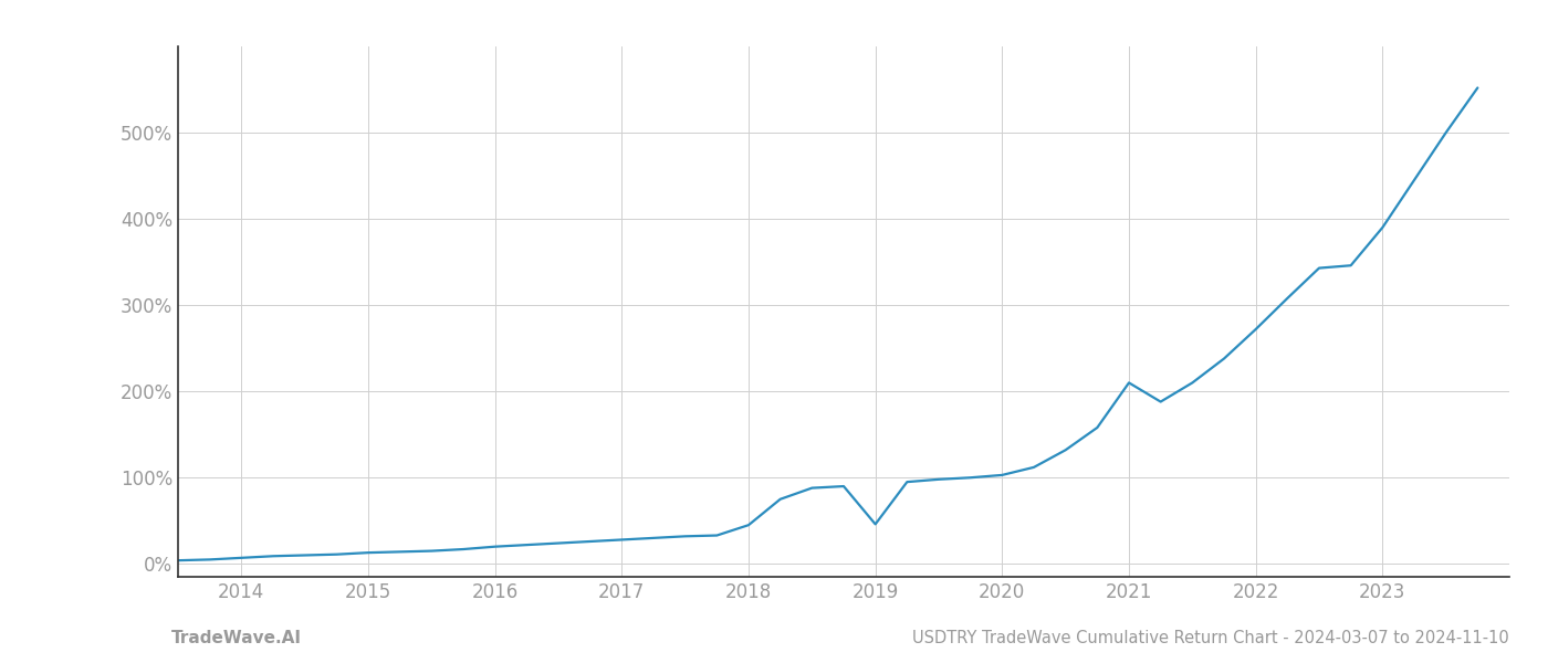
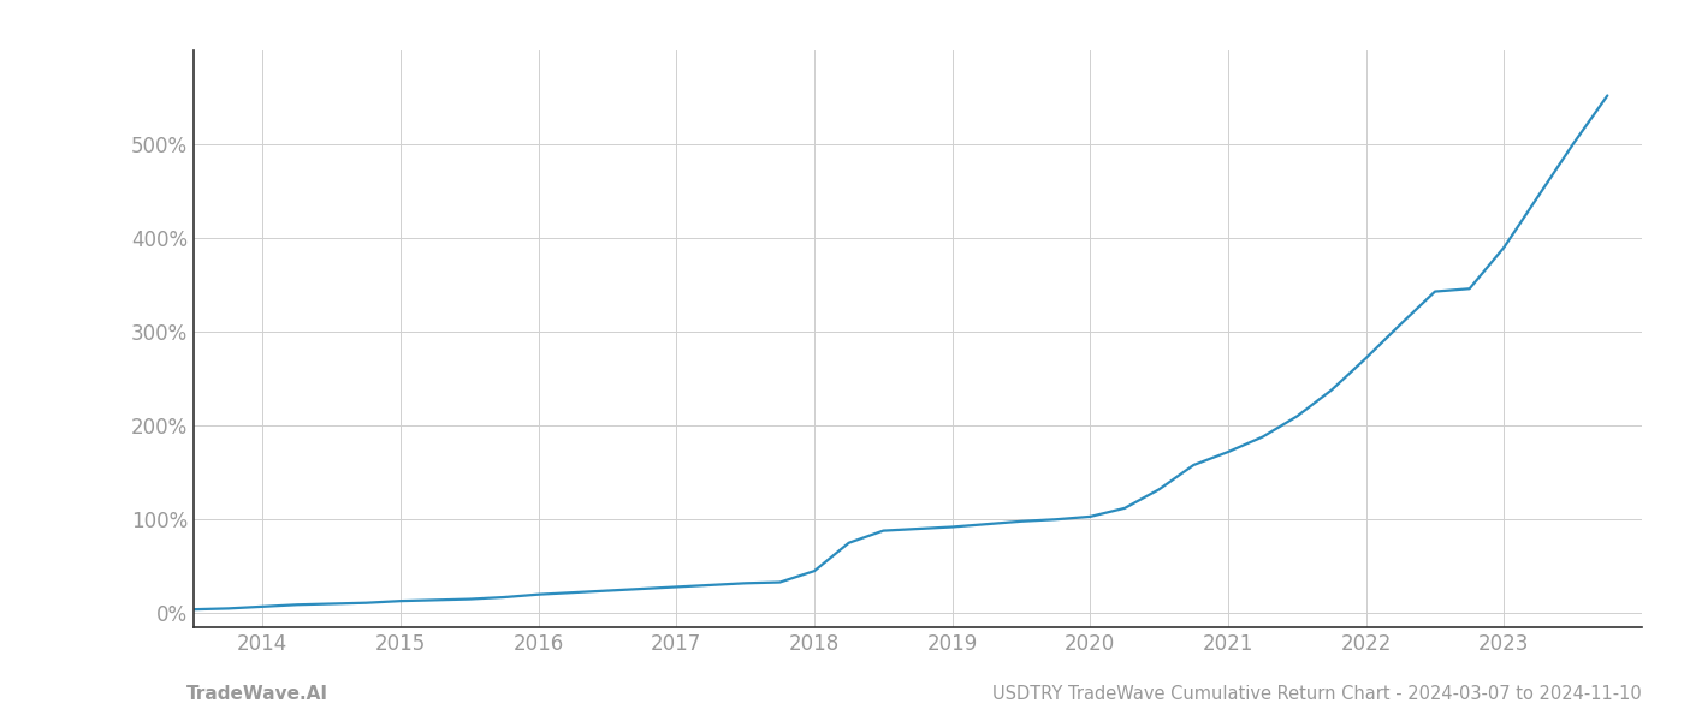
2019: 46% -> 92%
2021: 210% -> 172%
